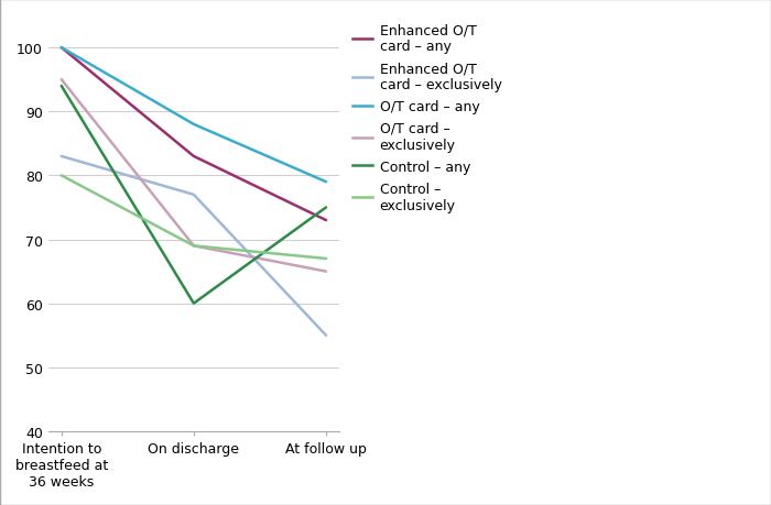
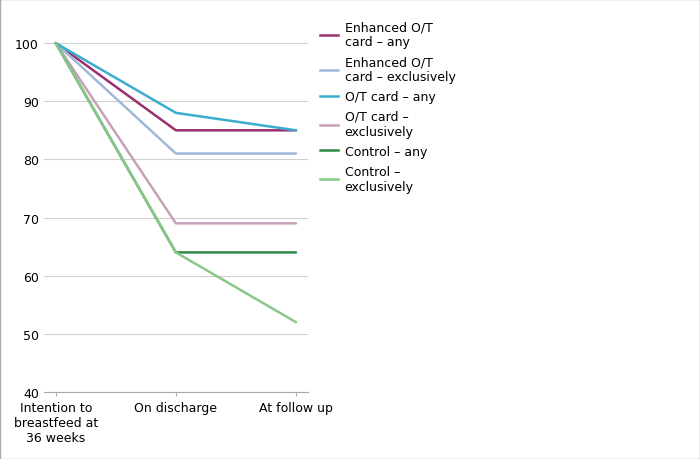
Enhanced O/T card – exclusively/Intention to breastfeed at 36 weeks: 83 -> 100
O/T card – exclusively/Intention to breastfeed at 36 weeks: 95 -> 100
Control – any/Intention to breastfeed at 36 weeks: 94 -> 100
Control – exclusively/Intention to breastfeed at 36 weeks: 80 -> 100
Enhanced O/T card – any/On discharge: 83 -> 85
Enhanced O/T card – exclusively/On discharge: 77 -> 81
Control – any/On discharge: 60 -> 64
Control – exclusively/On discharge: 69 -> 64
Enhanced O/T card – any/At follow up: 73 -> 85
Enhanced O/T card – exclusively/At follow up: 55 -> 81
O/T card – any/At follow up: 79 -> 85
O/T card – exclusively/At follow up: 65 -> 69
Control – any/At follow up: 75 -> 64
Control – exclusively/At follow up: 67 -> 52
